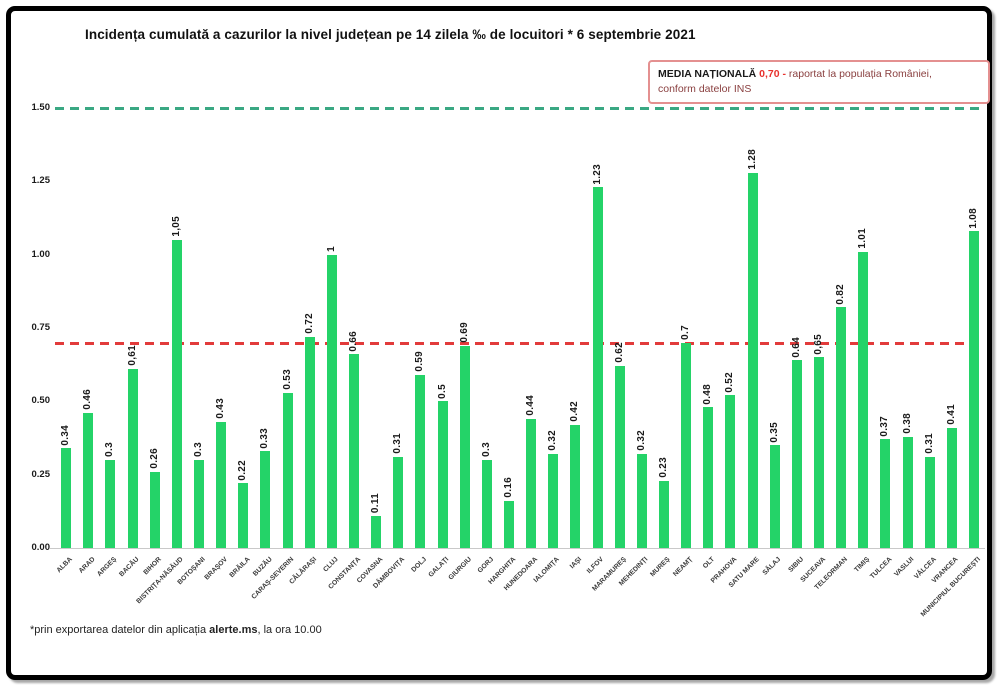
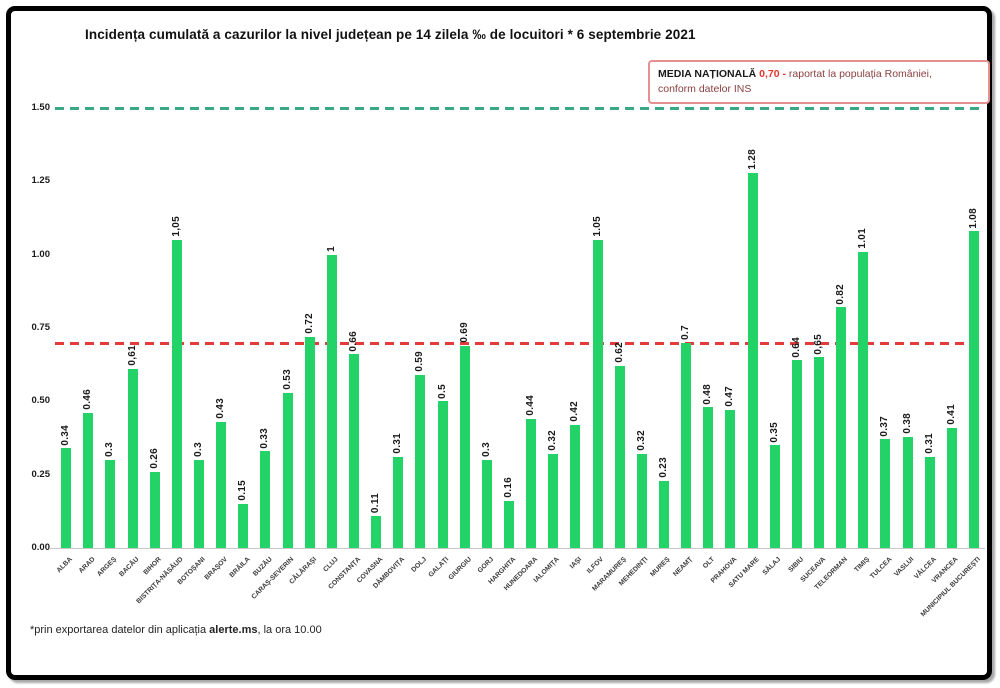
BRĂILA: 0.22 -> 0.15
ILFOV: 1.23 -> 1.05
PRAHOVA: 0.52 -> 0.47
